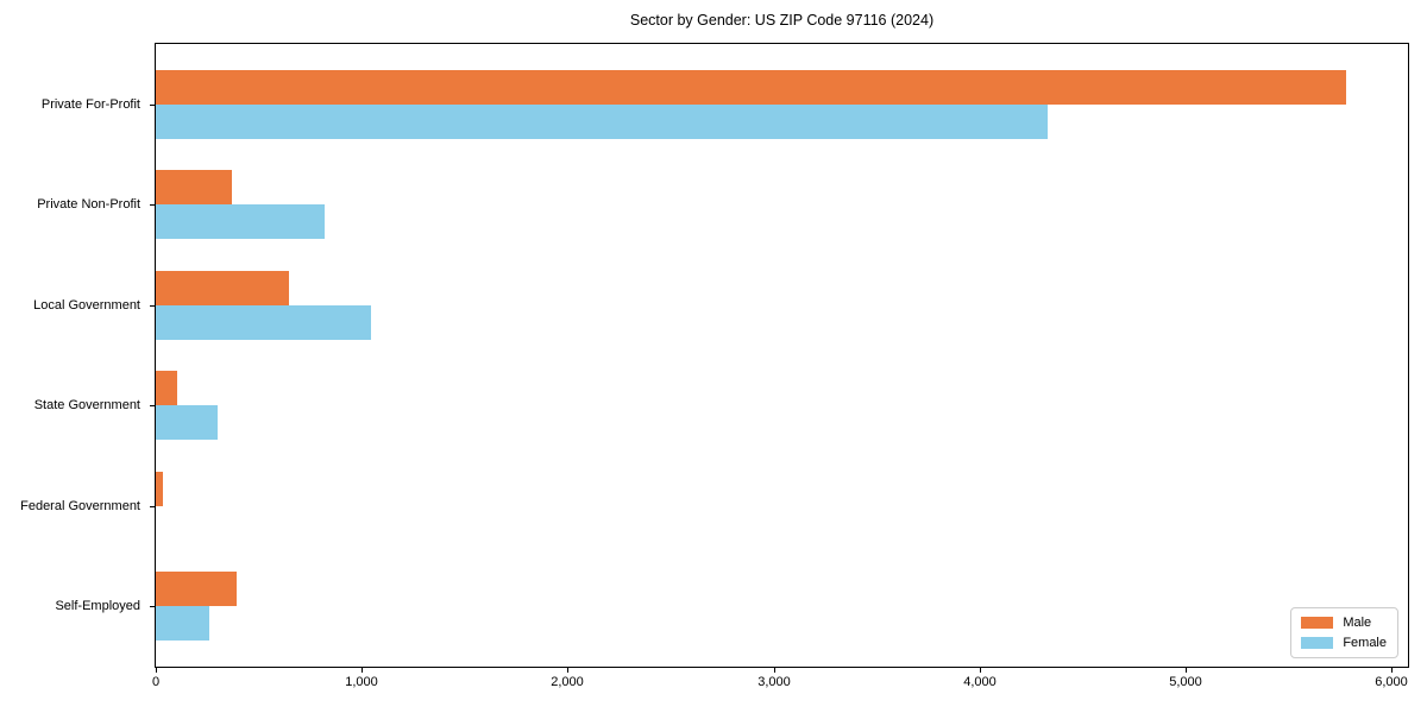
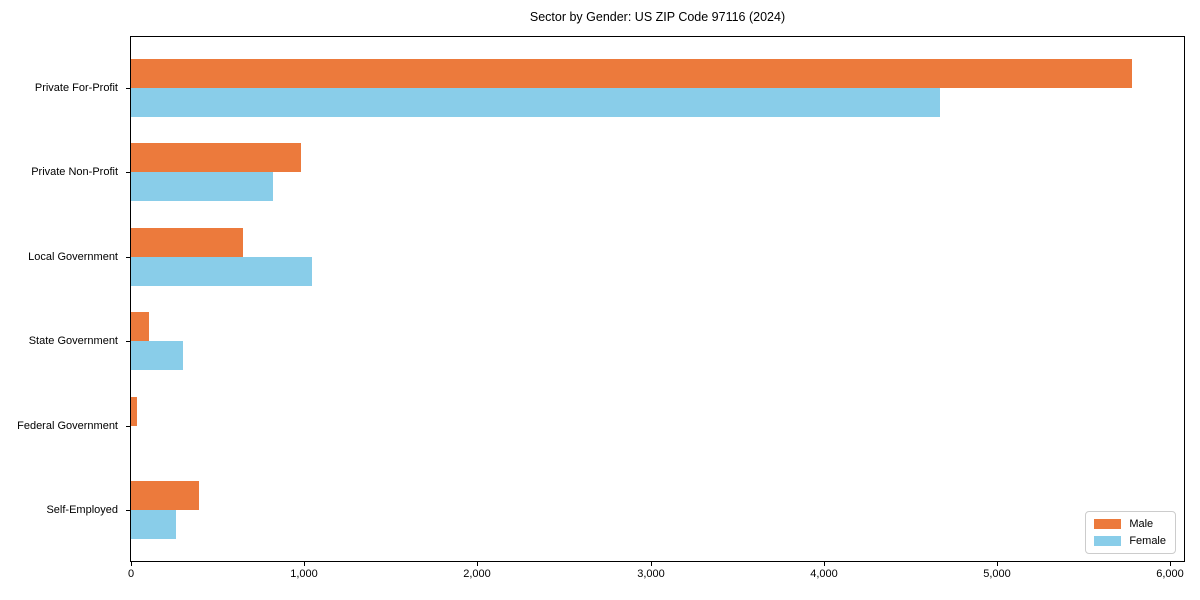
Female/Private For-Profit: 4330 -> 4670
Male/Private Non-Profit: 370 -> 980
